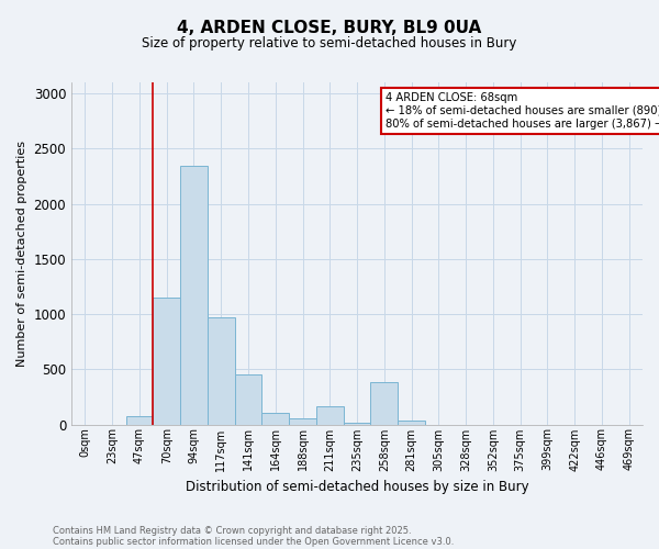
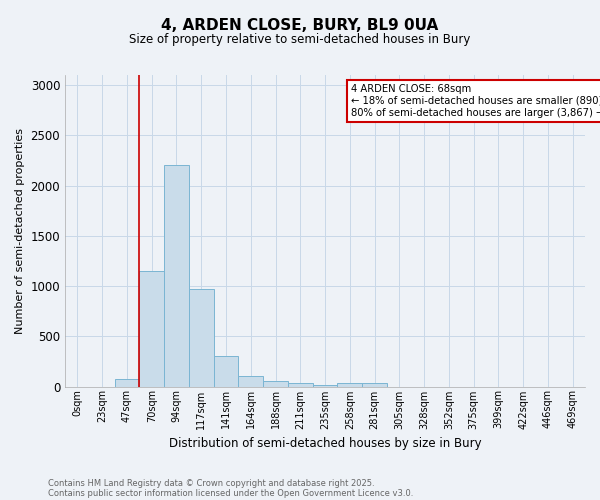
94sqm: 2340 -> 2200
141sqm: 450 -> 300
211sqm: 160 -> 30
258sqm: 380 -> 40
